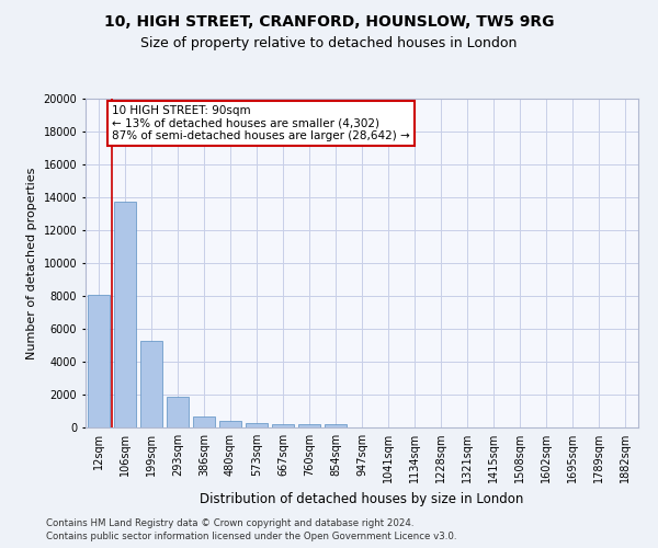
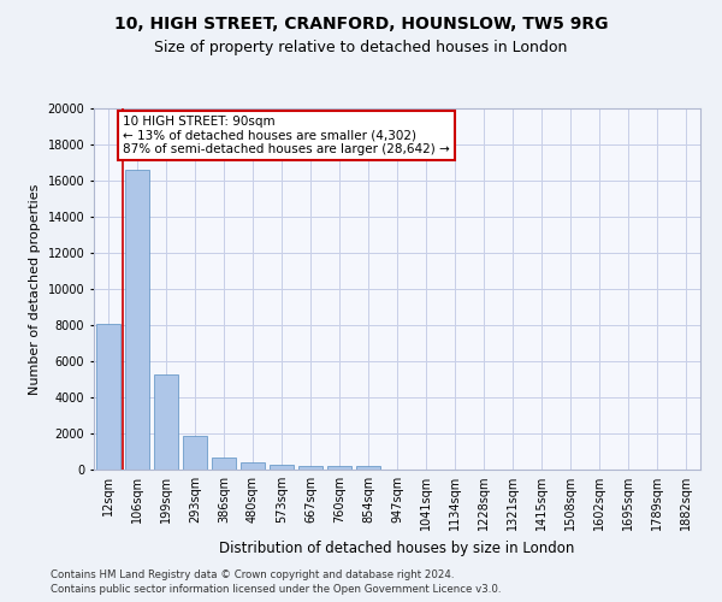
106sqm: 13700 -> 16600
